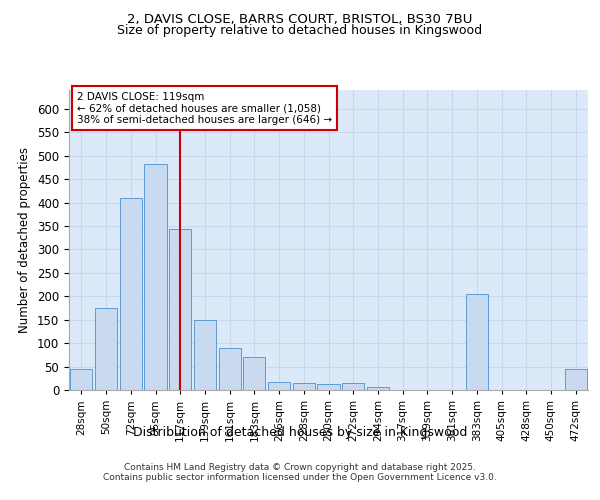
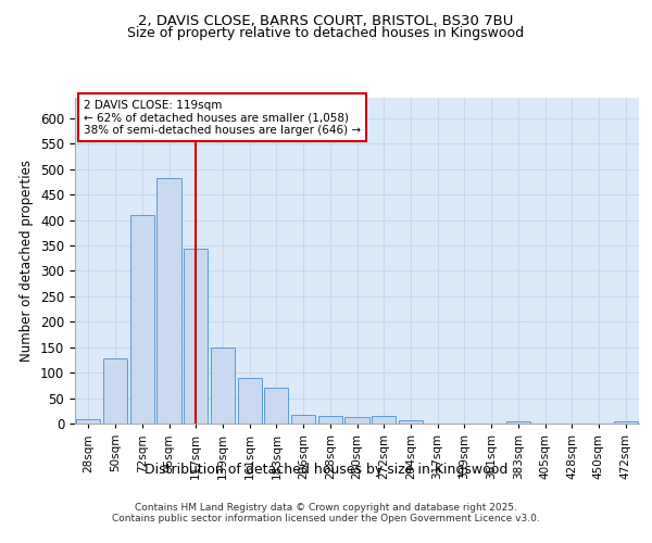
28sqm: 45 -> 8
50sqm: 175 -> 127
383sqm: 205 -> 4
472sqm: 45 -> 4
